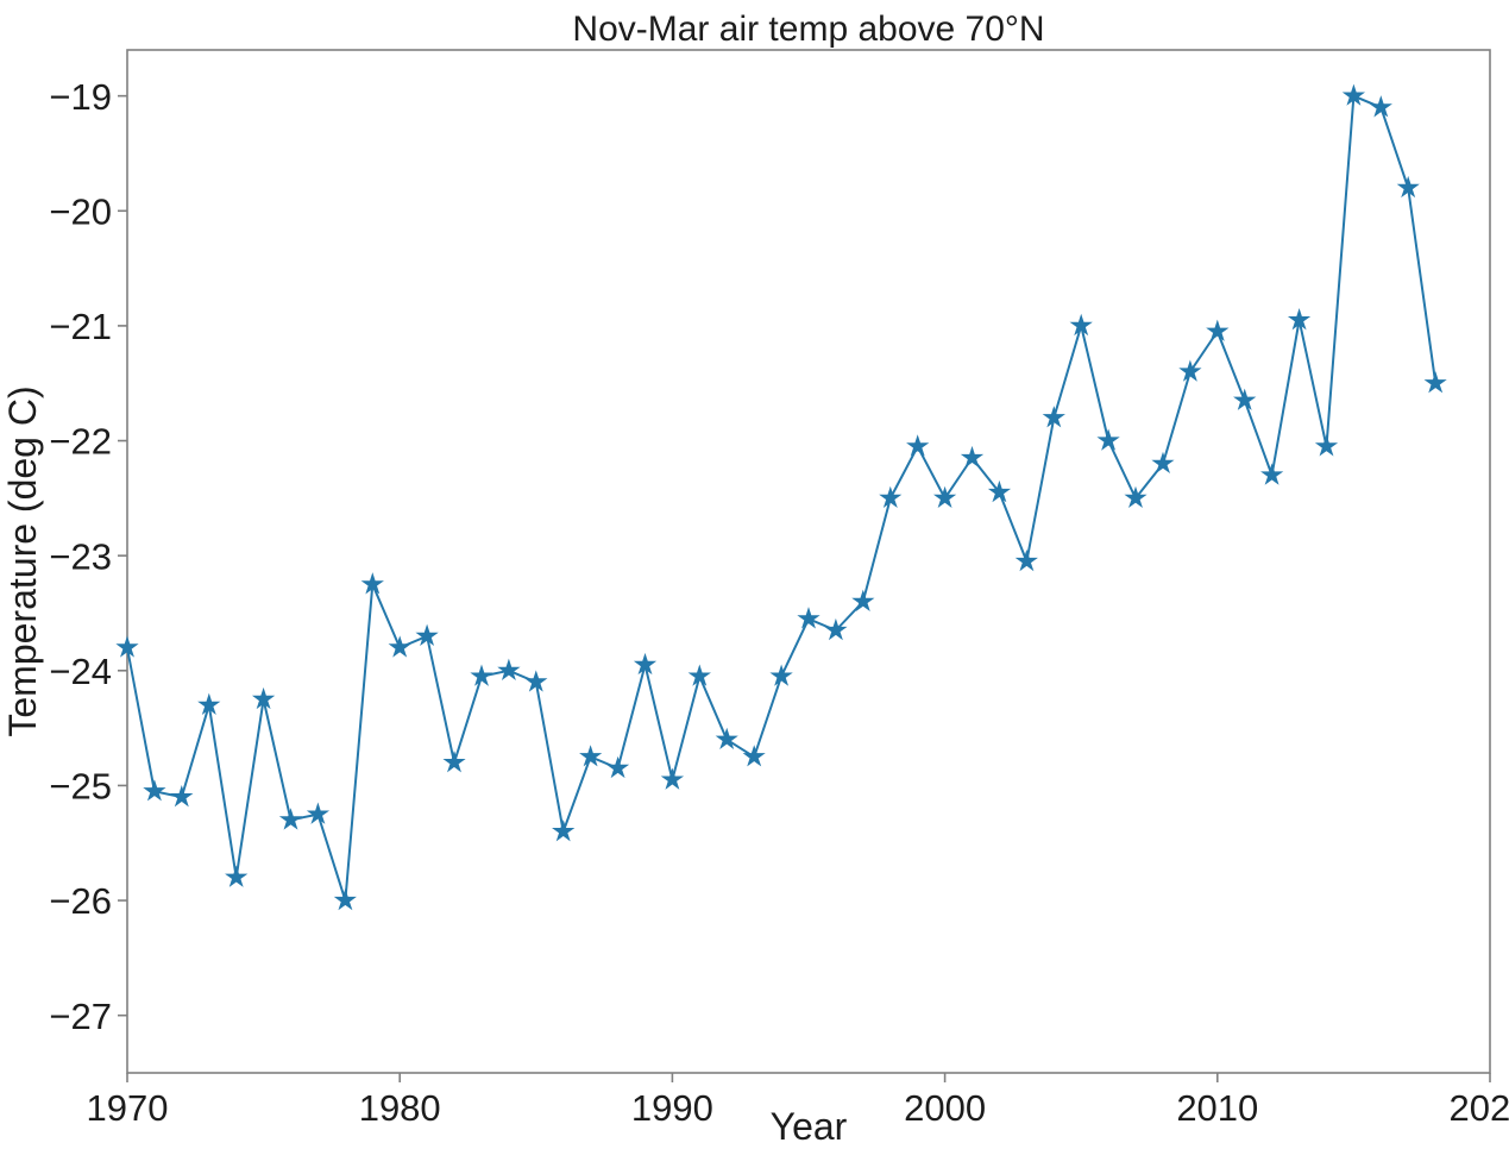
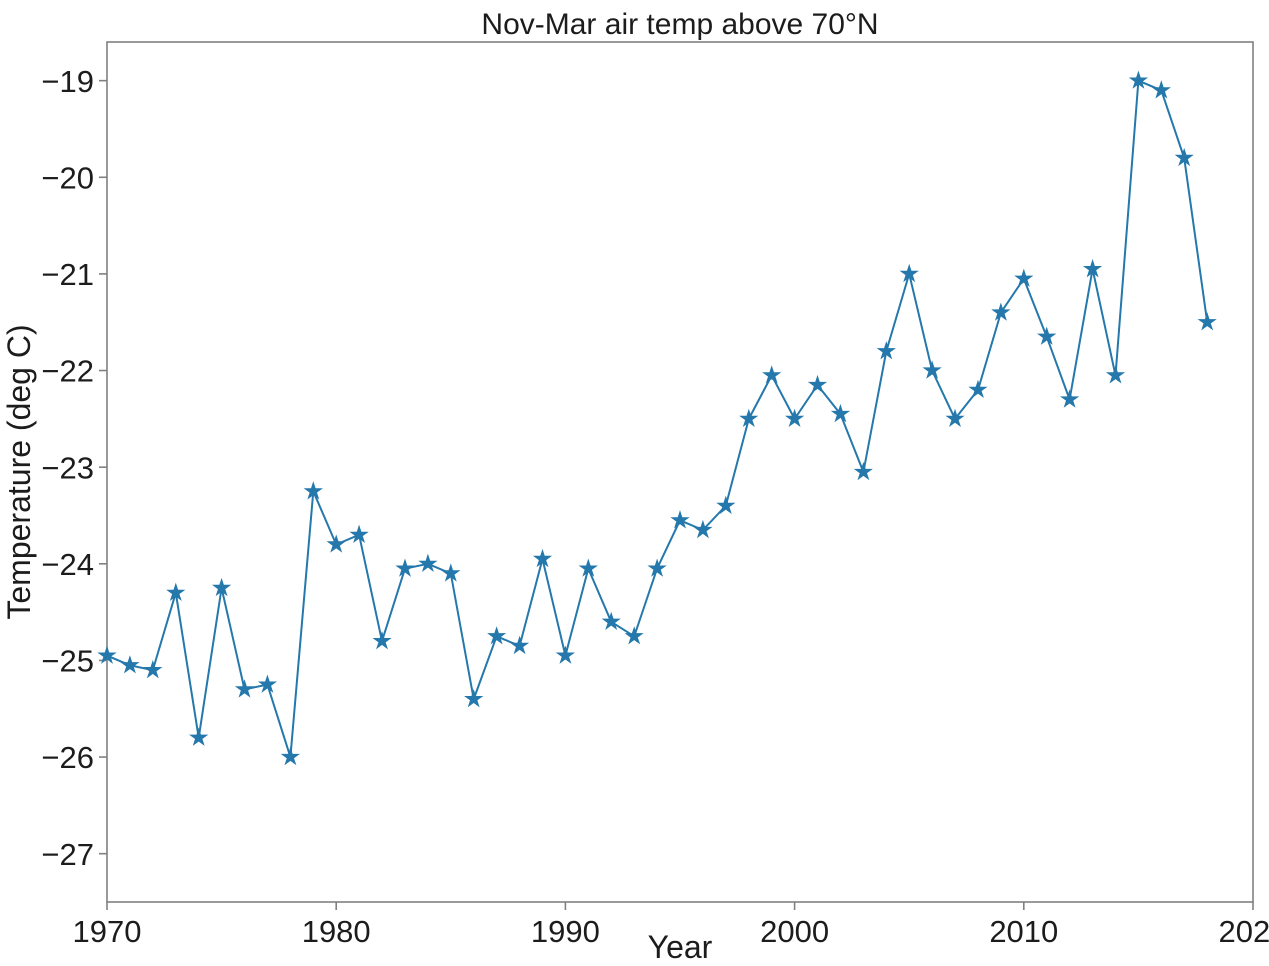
1970: -23.8 -> -24.9
